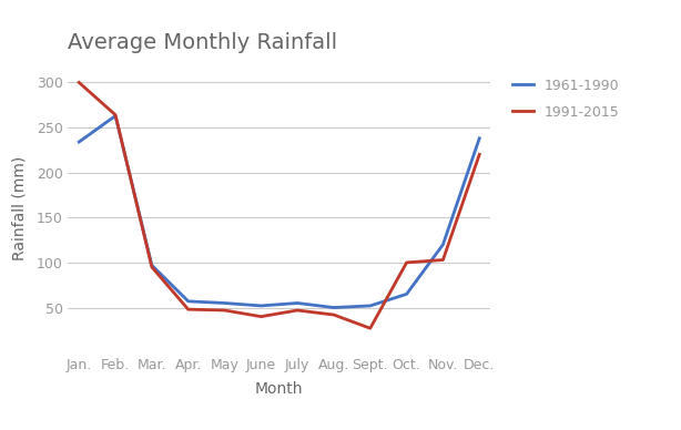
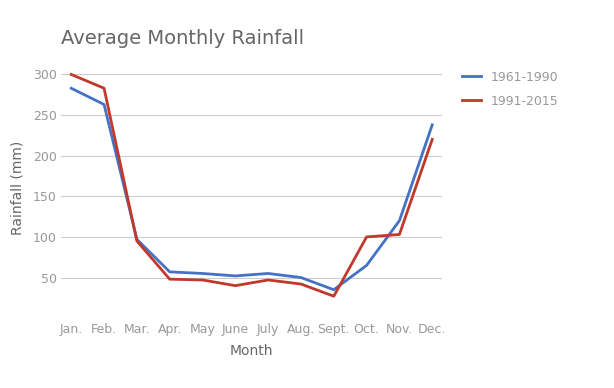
1961-1990/Jan.: 234 -> 283
1991-2015/Feb.: 264 -> 283
1961-1990/Sept.: 52 -> 35
